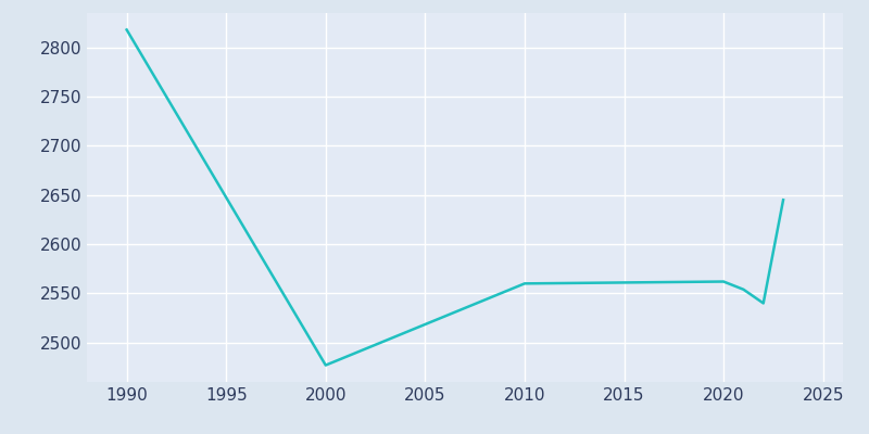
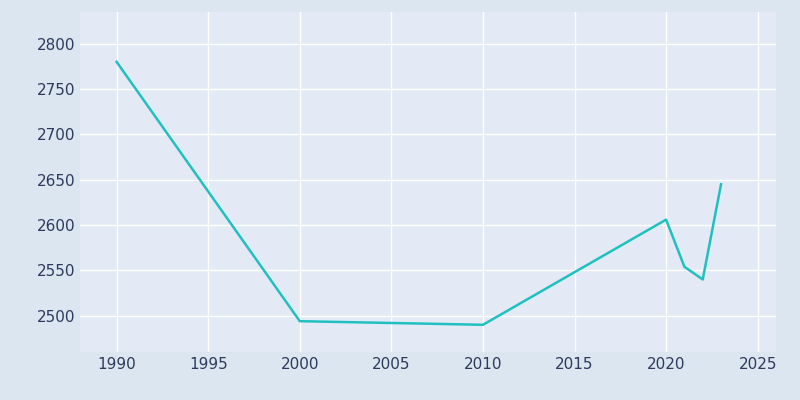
1990: 2818 -> 2780
2000: 2477 -> 2494
2010: 2560 -> 2490
2020: 2562 -> 2606
